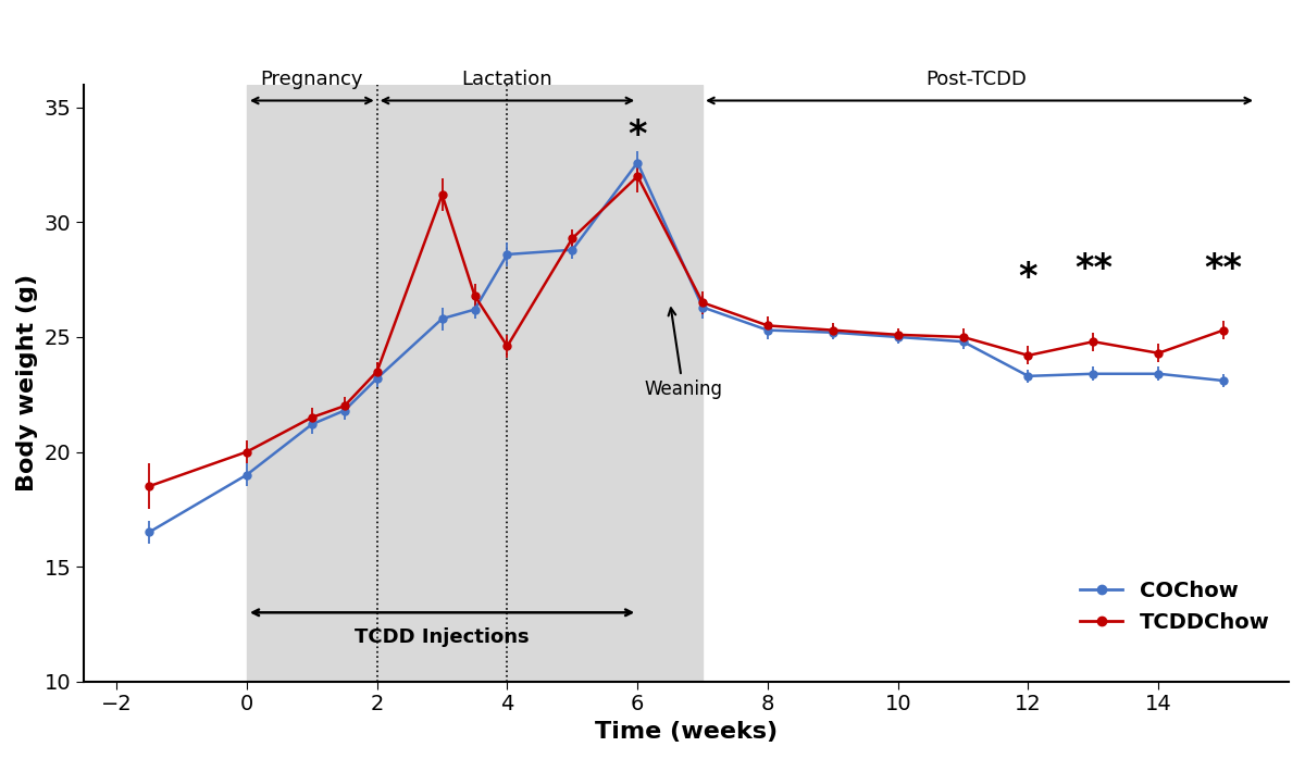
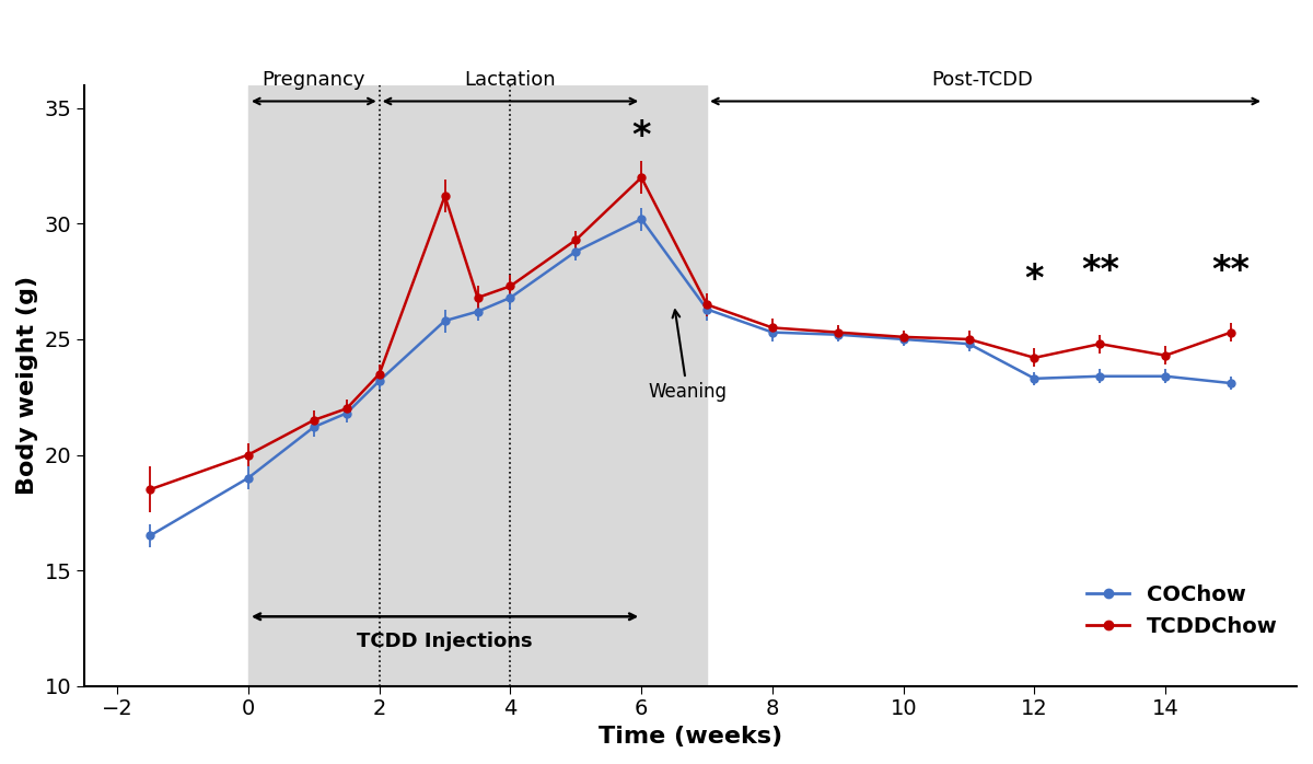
COChow/4: 28.6 -> 26.8
TCDDChow/4: 24.6 -> 27.3
COChow/6: 32.6 -> 30.2
